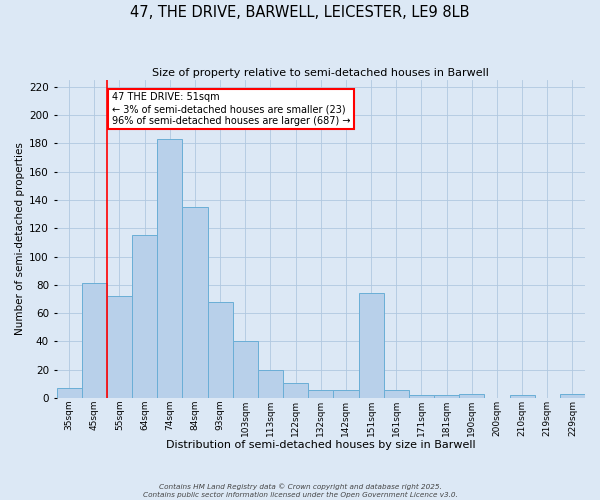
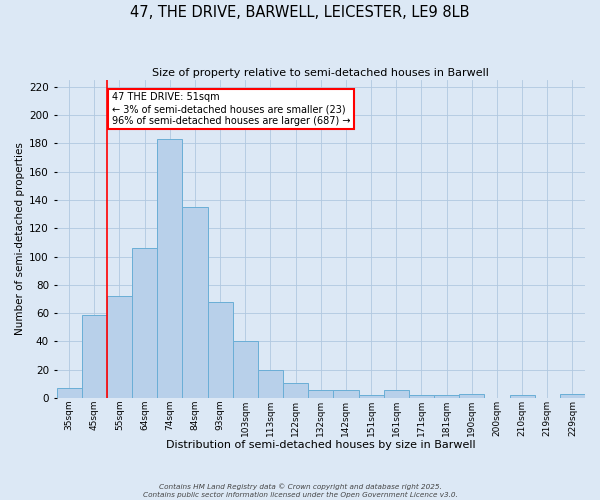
45sqm: 81 -> 59
64sqm: 115 -> 106
151sqm: 74 -> 2
